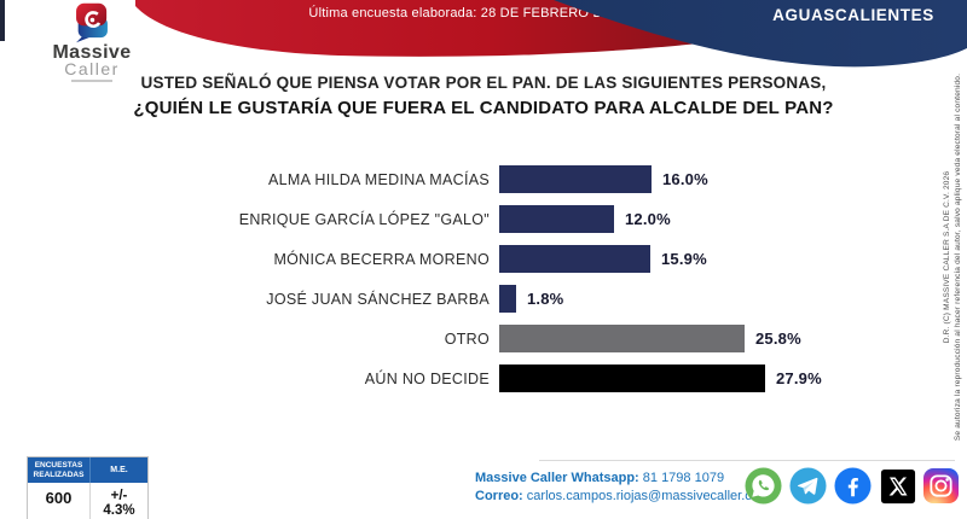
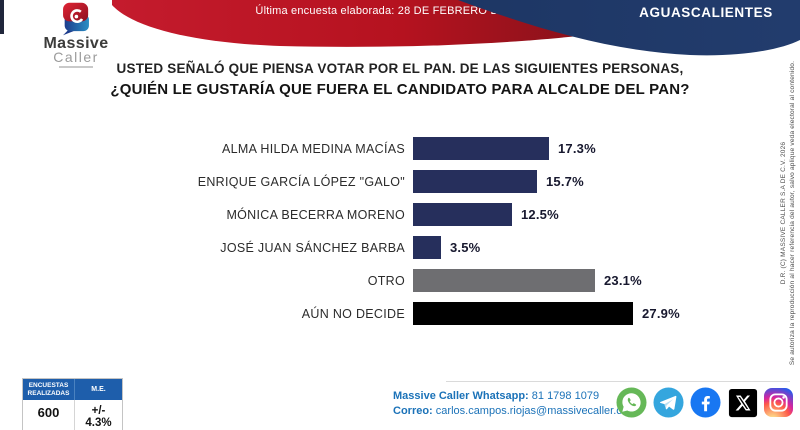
ALMA HILDA MEDINA MACÍAS: 16.0% -> 17.3%
ENRIQUE GARCÍA LÓPEZ "GALO": 12.0% -> 15.7%
MÓNICA BECERRA MORENO: 15.9% -> 12.5%
JOSÉ JUAN SÁNCHEZ BARBA: 1.8% -> 3.5%
OTRO: 25.8% -> 23.1%
